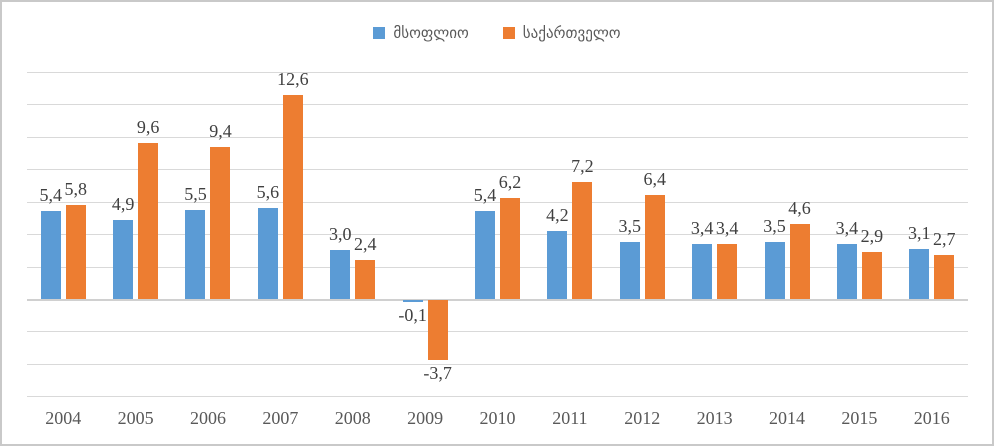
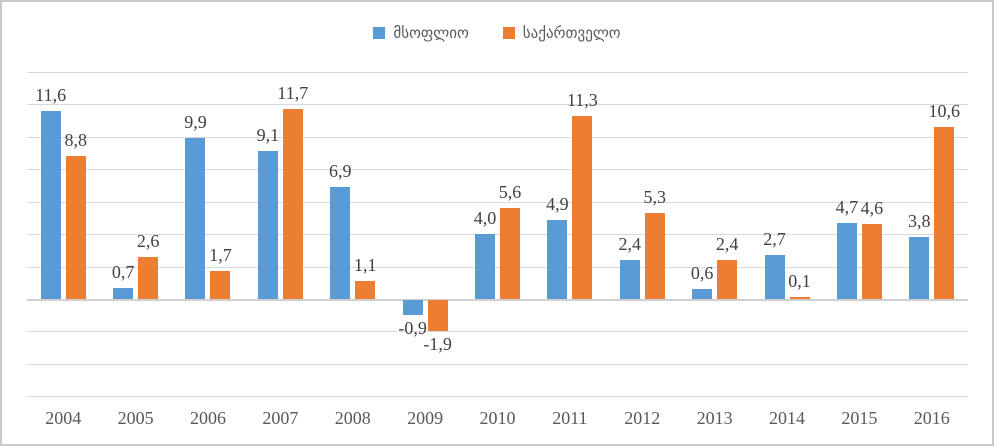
მსოფლიო/2004: 5,4 -> 11,6
საქართველო/2004: 5,8 -> 8,8
მსოფლიო/2005: 4,9 -> 0,7
საქართველო/2005: 9,6 -> 2,6
მსოფლიო/2006: 5,5 -> 9,9
საქართველო/2006: 9,4 -> 1,7
მსოფლიო/2007: 5,6 -> 9,1
საქართველო/2007: 12,6 -> 11,7
მსოფლიო/2008: 3,0 -> 6,9
საქართველო/2008: 2,4 -> 1,1
მსოფლიო/2009: -0,1 -> -0,9
საქართველო/2009: -3,7 -> -1,9
მსოფლიო/2010: 5,4 -> 4,0
საქართველო/2010: 6,2 -> 5,6
მსოფლიო/2011: 4,2 -> 4,9
საქართველო/2011: 7,2 -> 11,3
მსოფლიო/2012: 3,5 -> 2,4
საქართველო/2012: 6,4 -> 5,3
მსოფლიო/2013: 3,4 -> 0,6
საქართველო/2013: 3,4 -> 2,4
მსოფლიო/2014: 3,5 -> 2,7
საქართველო/2014: 4,6 -> 0,1
მსოფლიო/2015: 3,4 -> 4,7
საქართველო/2015: 2,9 -> 4,6
მსოფლიო/2016: 3,1 -> 3,8
საქართველო/2016: 2,7 -> 10,6
